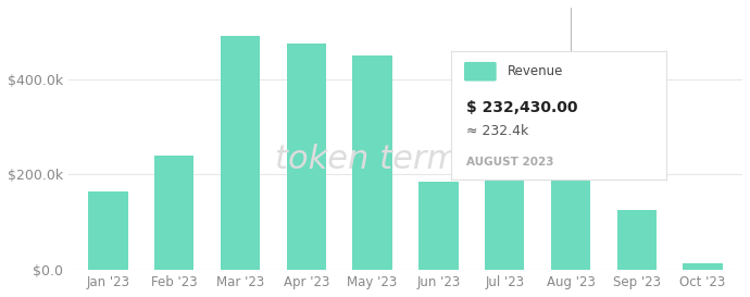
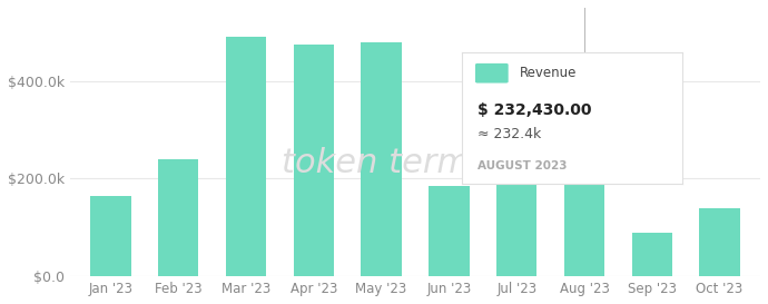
May '23: $450k -> $480k
Sep '23: $125k -> $90k
Oct '23: $15k -> $140k
